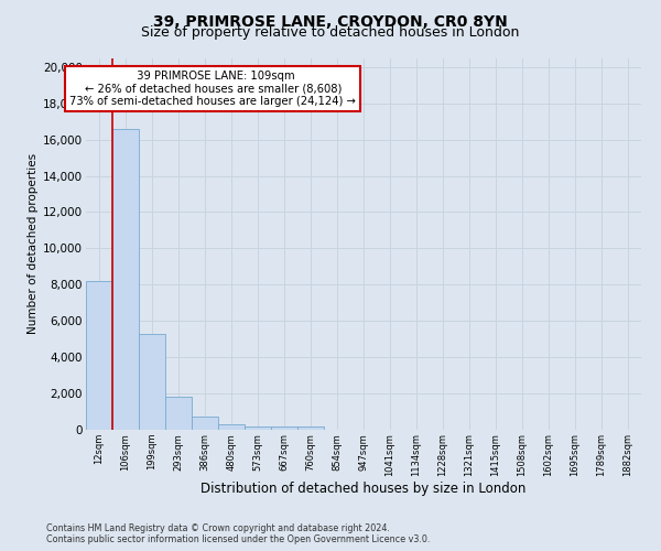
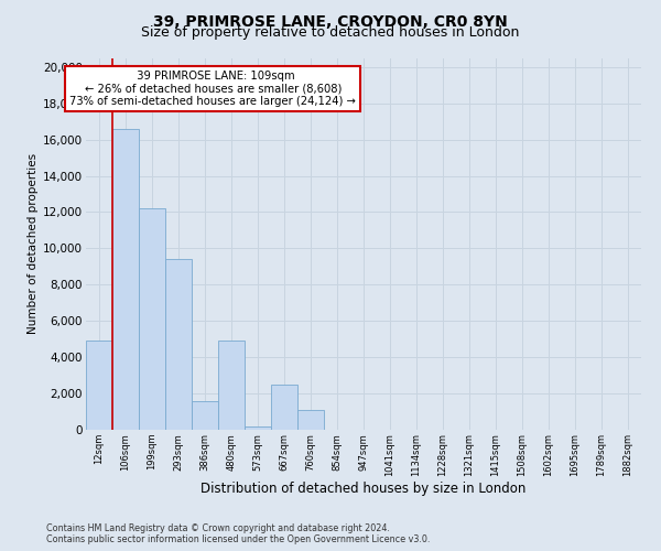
12sqm: 8,200 -> 4,900
199sqm: 5,300 -> 12,200
293sqm: 1,800 -> 9,400
386sqm: 800 -> 1,600
480sqm: 300 -> 4,900
667sqm: 200 -> 2,500
760sqm: 200 -> 1,100
